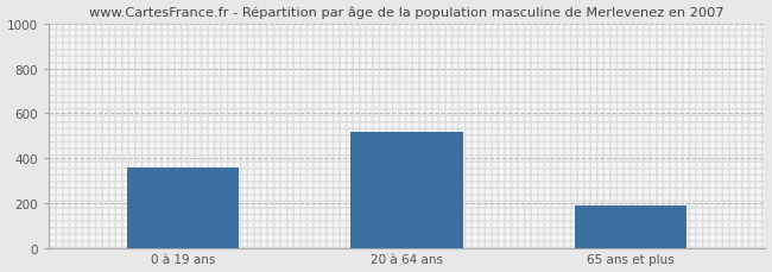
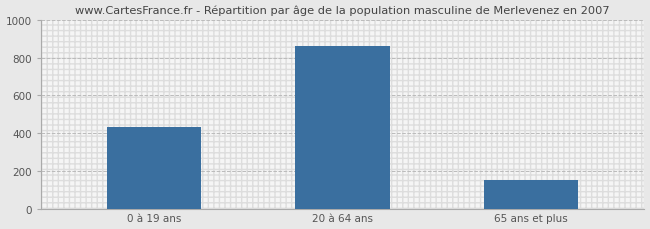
0 à 19 ans: 360 -> 430
20 à 64 ans: 520 -> 860
65 ans et plus: 190 -> 150
